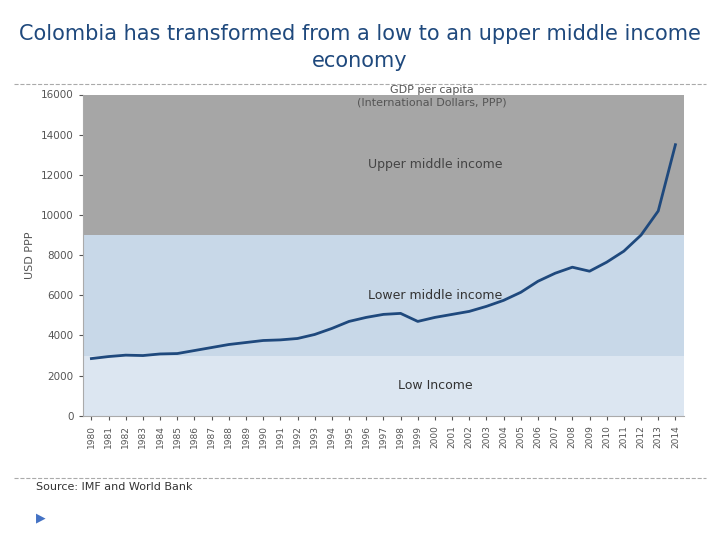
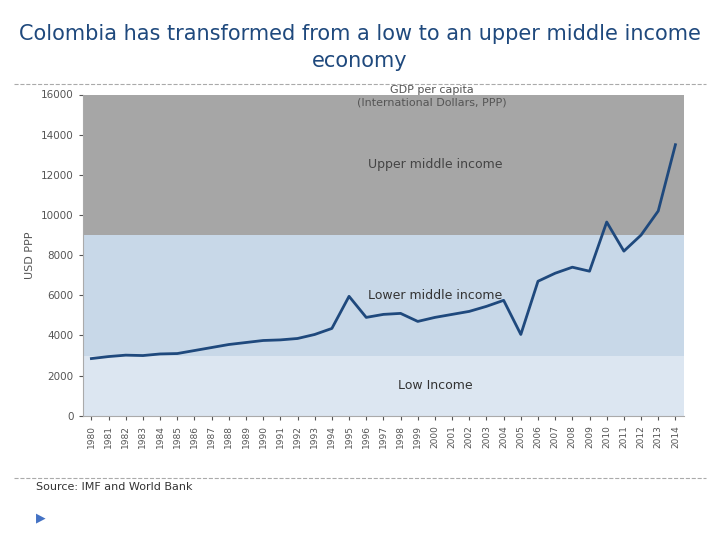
1995: 4700 -> 5950
2005: 6150 -> 4050
2010: 7650 -> 9650
